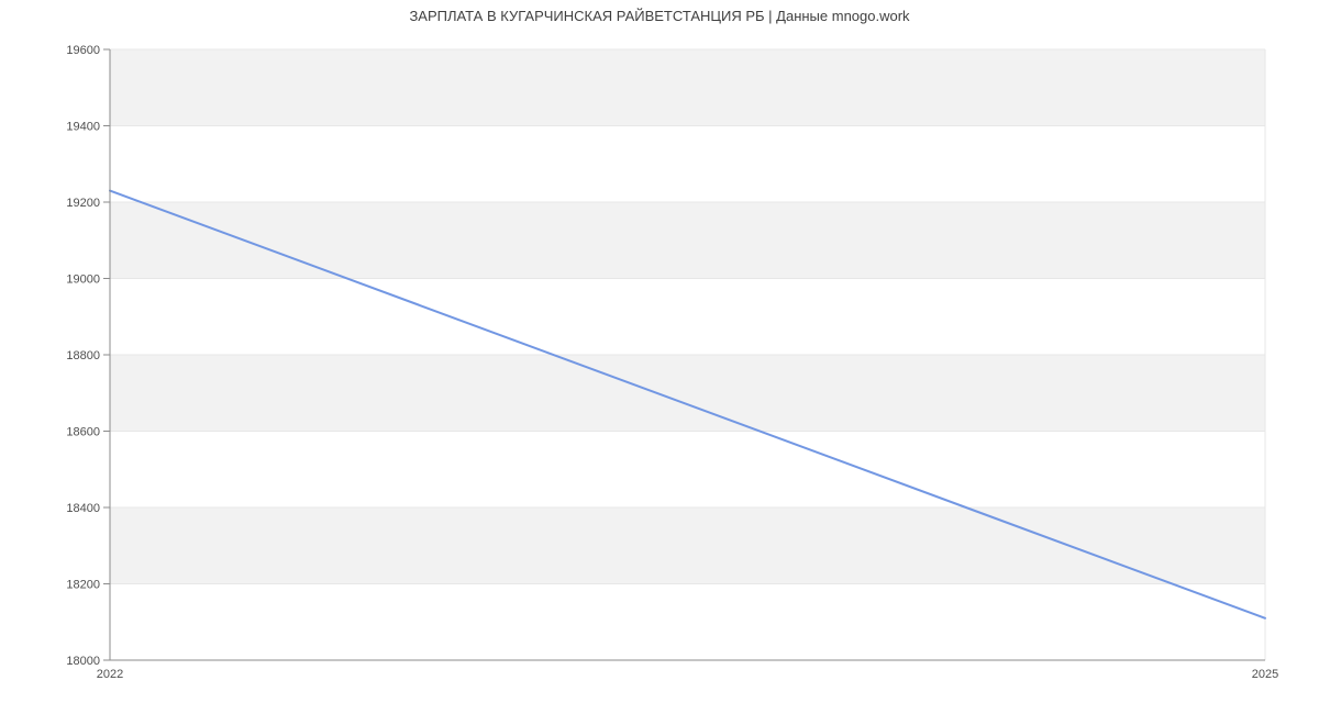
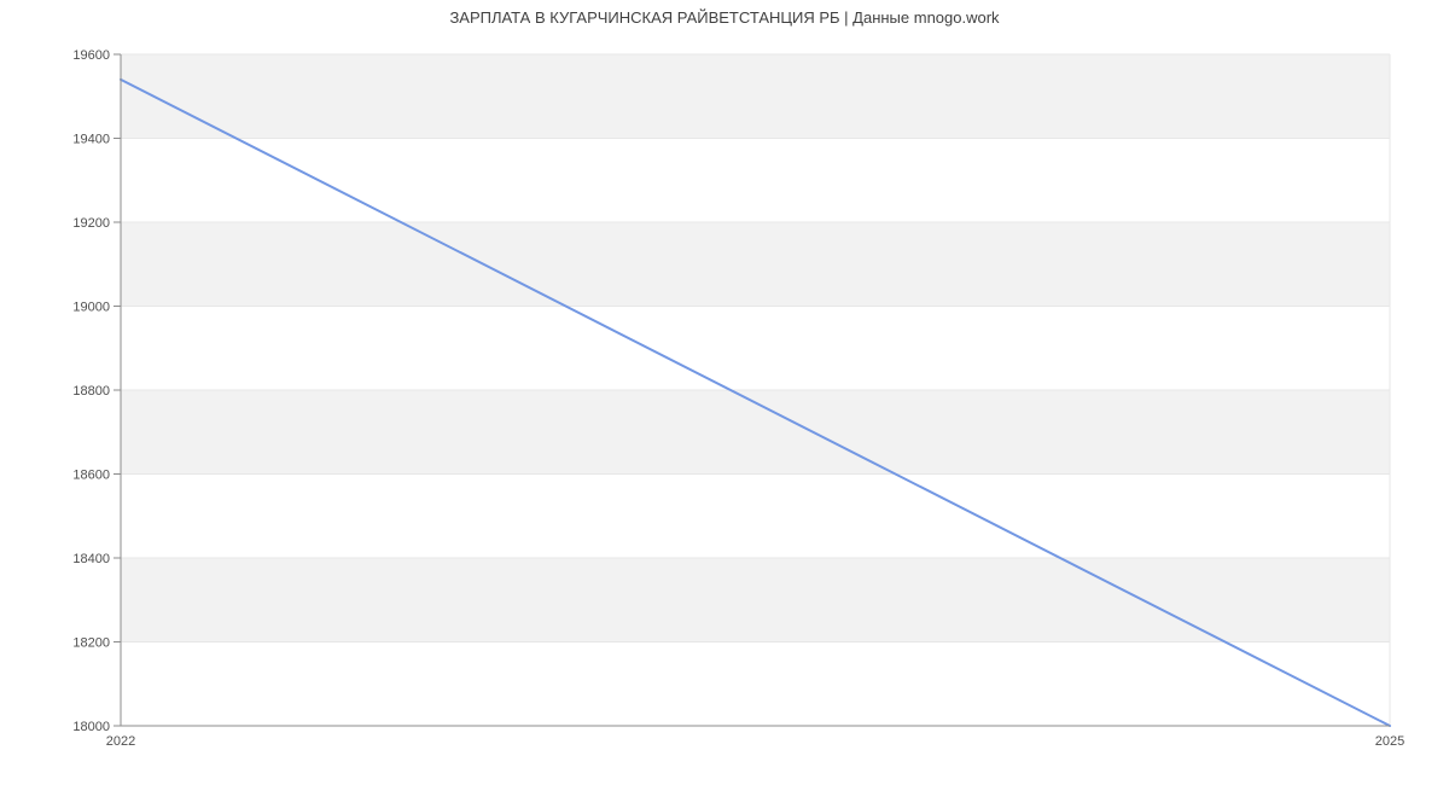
2022: 19230 -> 19540
2025: 18110 -> 18000
